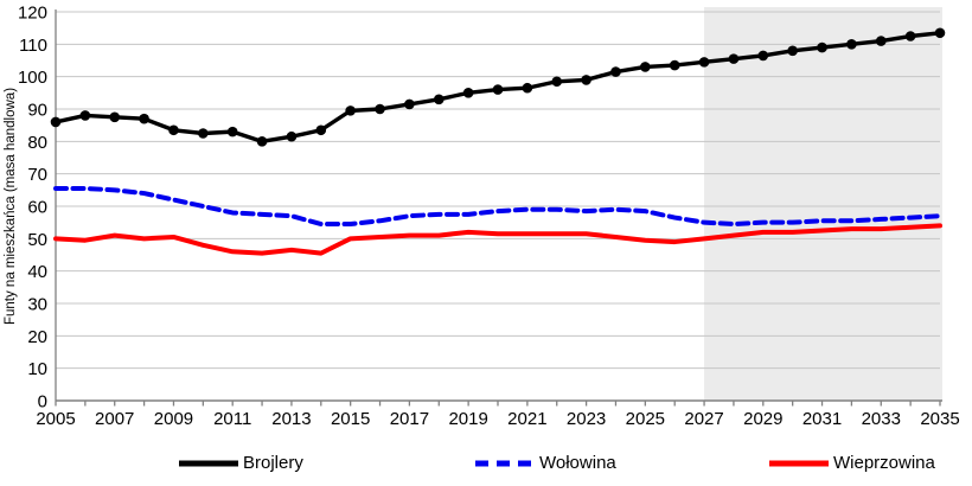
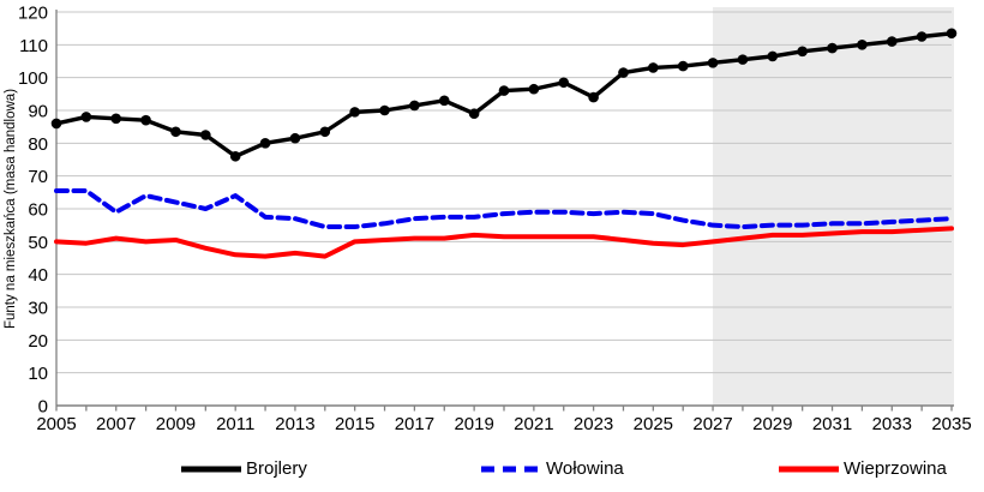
Wołowina/2007: 65 -> 59
Brojlery/2011: 83 -> 76
Wołowina/2011: 58 -> 64
Brojlery/2019: 95 -> 89
Brojlery/2023: 99 -> 94
